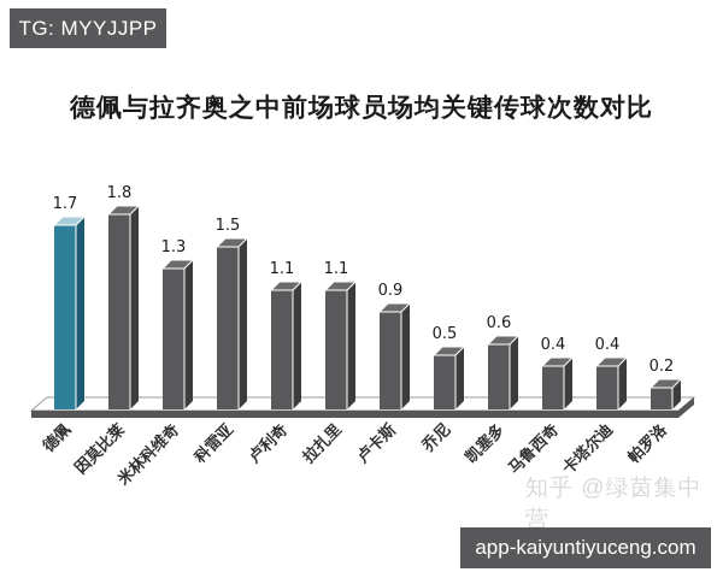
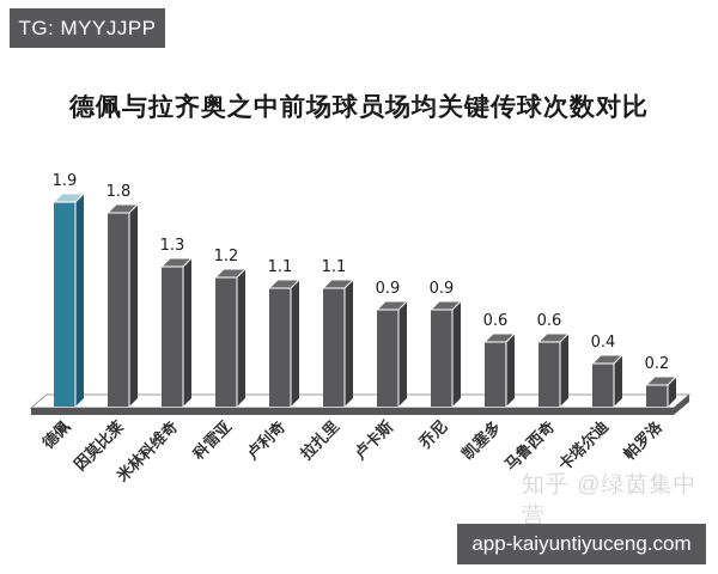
德佩: 1.7 -> 1.9
科雷亚: 1.5 -> 1.2
乔尼: 0.5 -> 0.9
马鲁西奇: 0.4 -> 0.6
